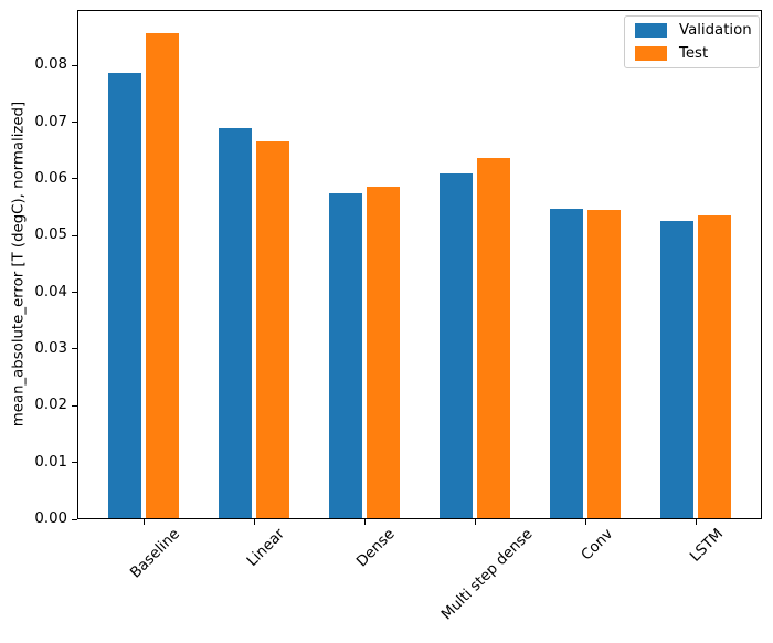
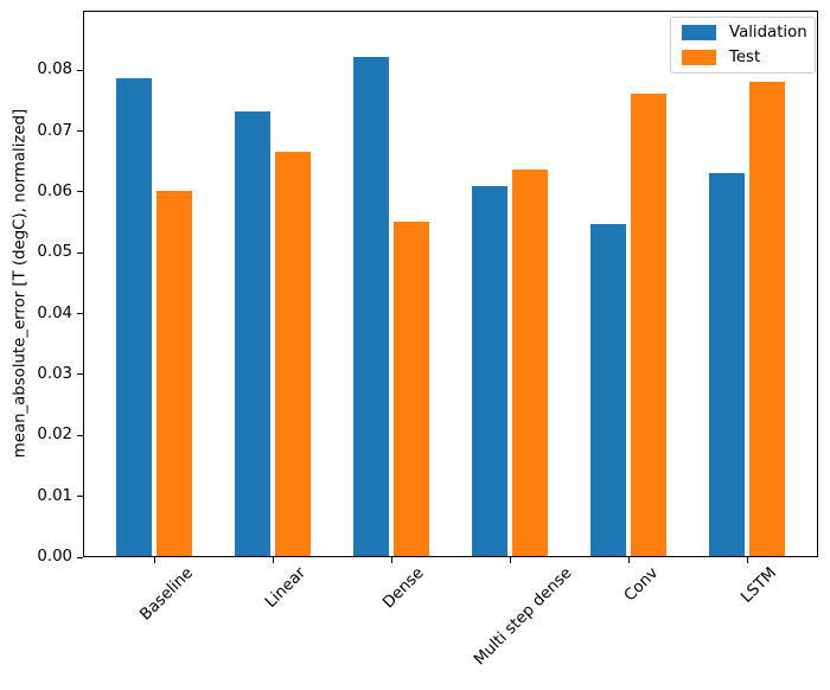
Test/Baseline: 0.086 -> 0.060
Validation/Linear: 0.069 -> 0.073
Validation/Dense: 0.057 -> 0.082
Test/Dense: 0.058 -> 0.055
Test/Conv: 0.054 -> 0.076
Validation/LSTM: 0.052 -> 0.063
Test/LSTM: 0.053 -> 0.078
